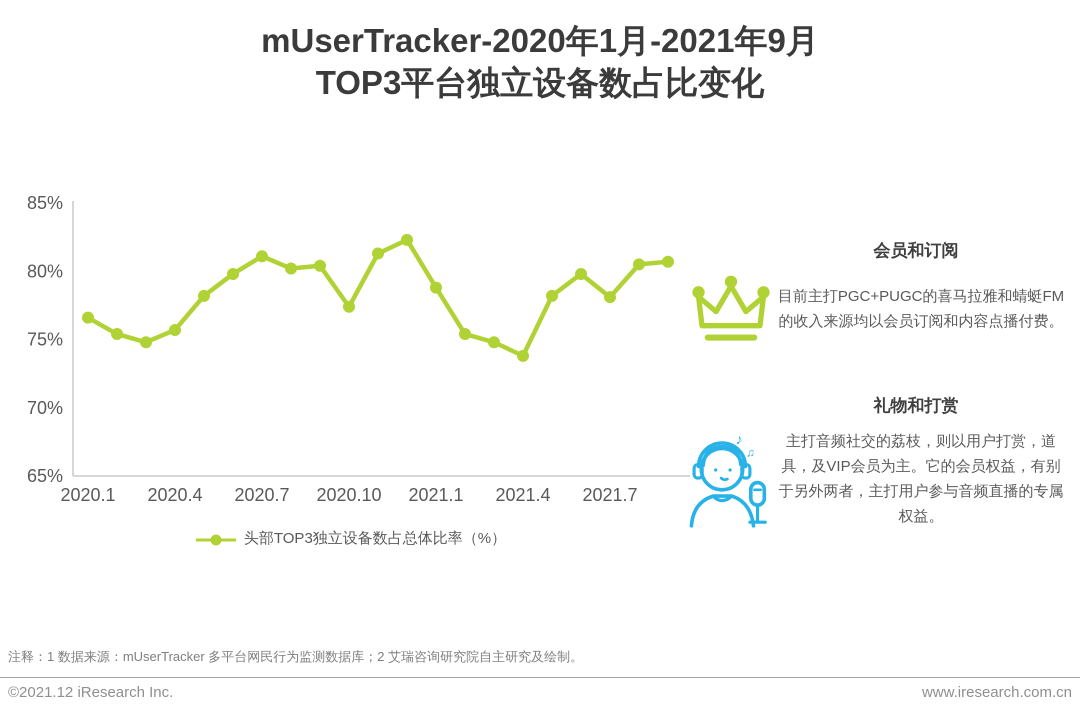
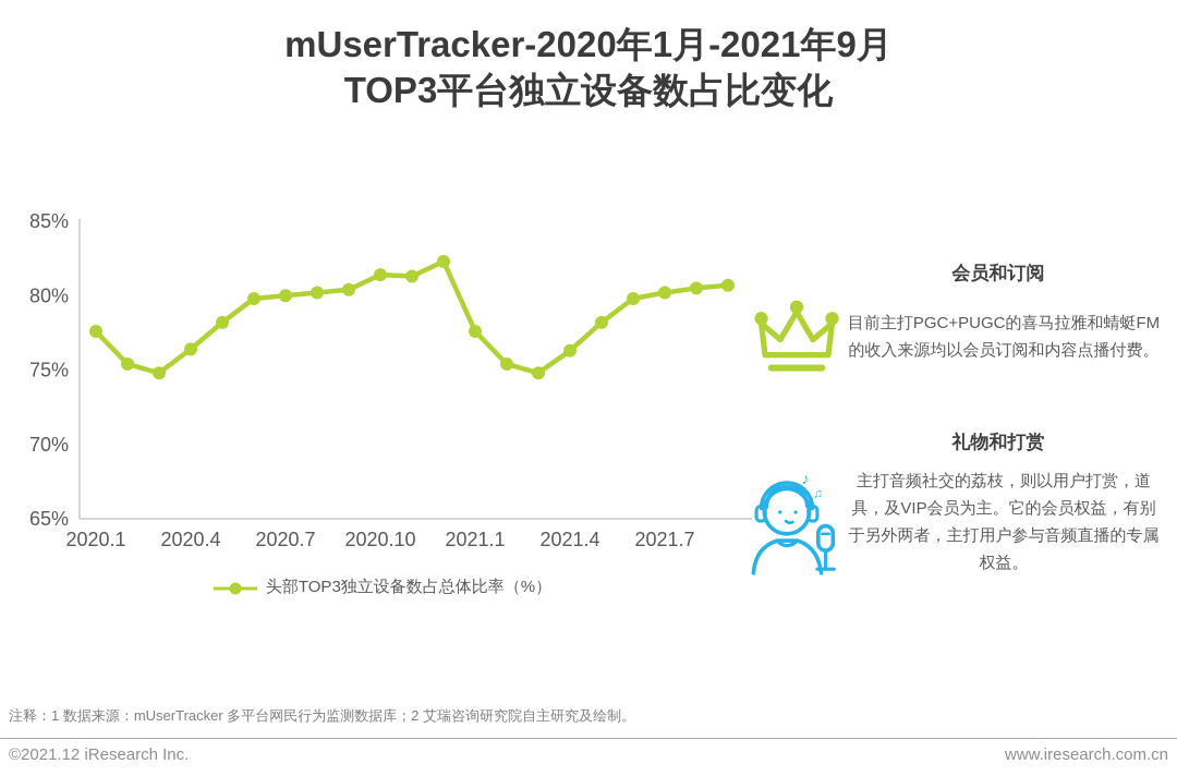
2020.1: 76.6% -> 77.6%
2020.4: 75.7% -> 76.4%
2020.7: 81.1% -> 80.0%
2020.10: 77.4% -> 81.4%
2021.1: 78.8% -> 77.6%
2021.4: 73.8% -> 76.3%
2021.7: 78.1% -> 80.2%
